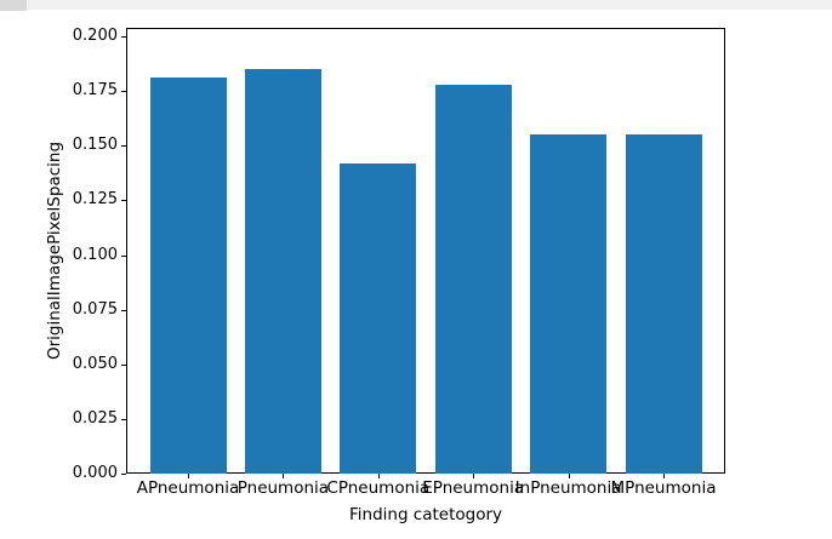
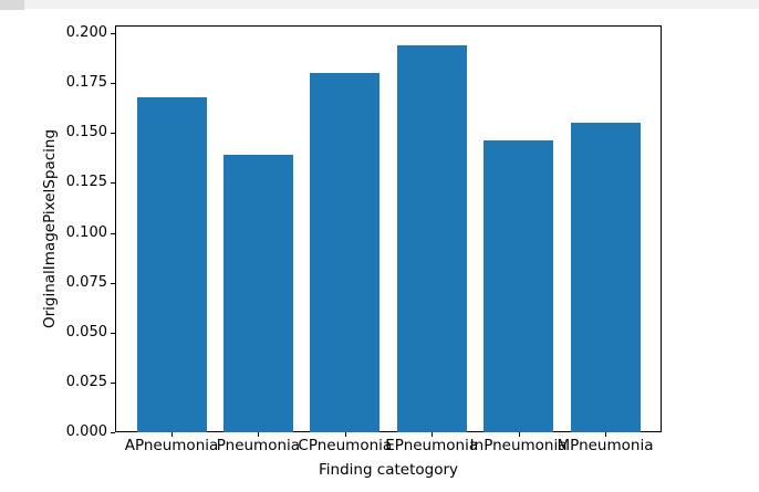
APneumonia: 0.181 -> 0.168
Pneumonia: 0.185 -> 0.139
CPneumonia: 0.142 -> 0.180
EPneumonia: 0.178 -> 0.194
InPneumonia: 0.155 -> 0.146
